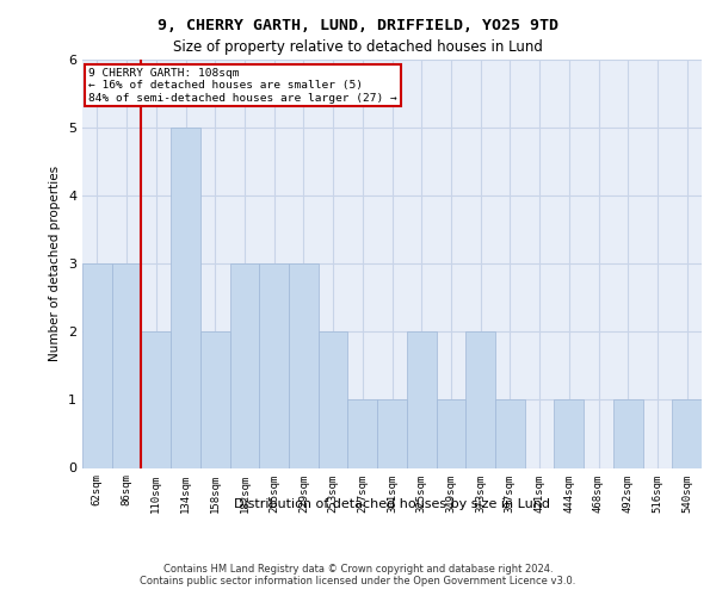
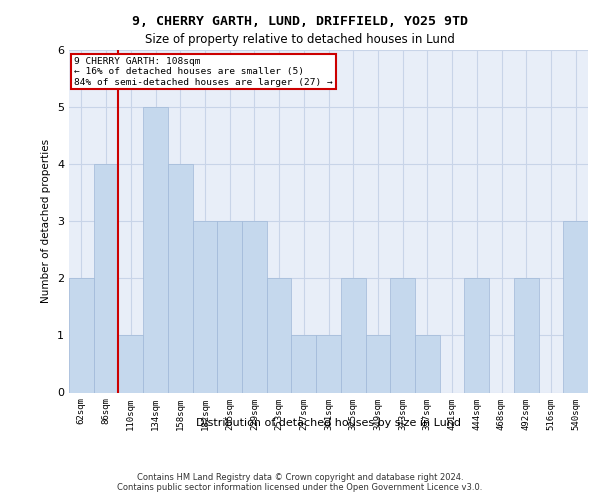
62sqm: 3 -> 2
86sqm: 3 -> 4
110sqm: 2 -> 1
158sqm: 2 -> 4
444sqm: 1 -> 2
492sqm: 1 -> 2
540sqm: 1 -> 3
